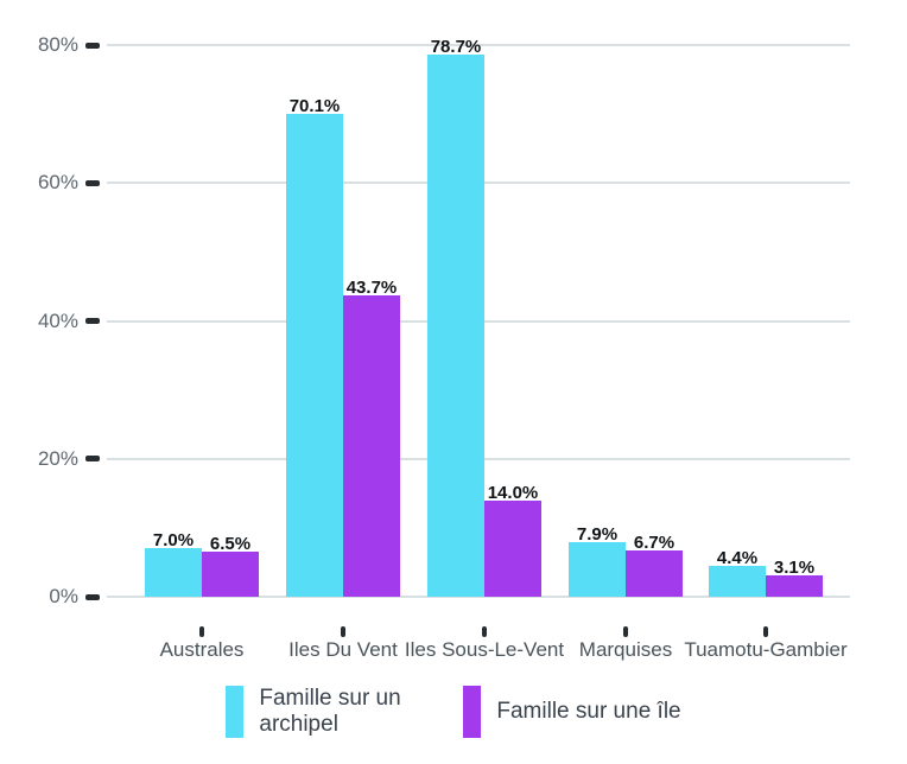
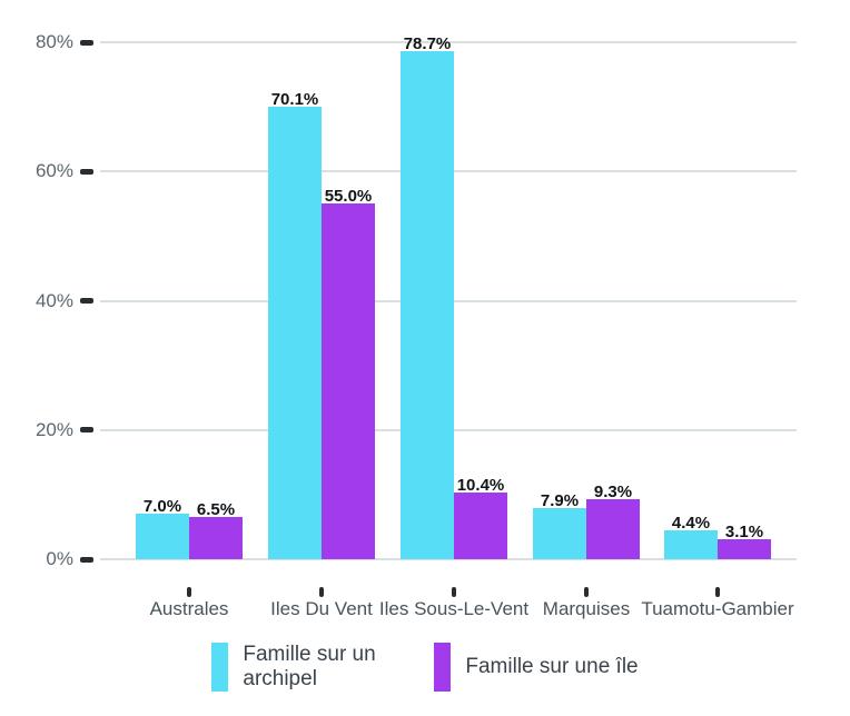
Famille sur une île/Iles Du Vent: 43.7% -> 55.0%
Famille sur une île/Iles Sous-Le-Vent: 14.0% -> 10.4%
Famille sur une île/Marquises: 6.7% -> 9.3%
